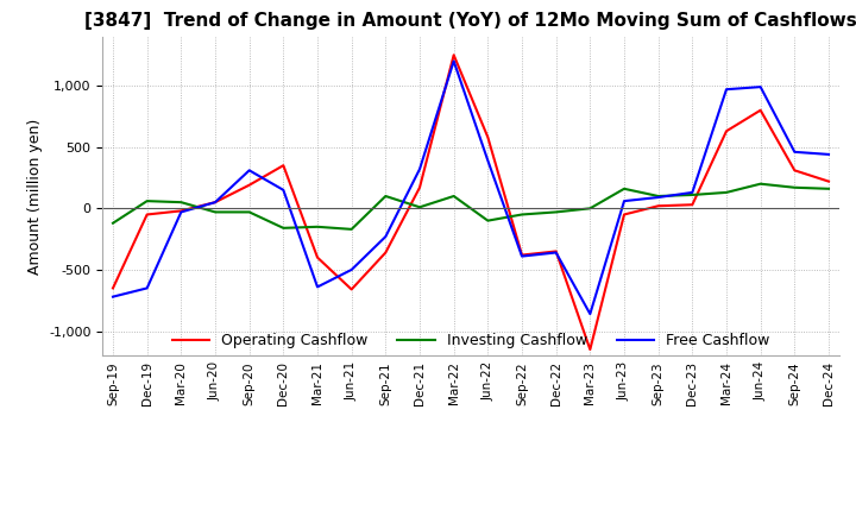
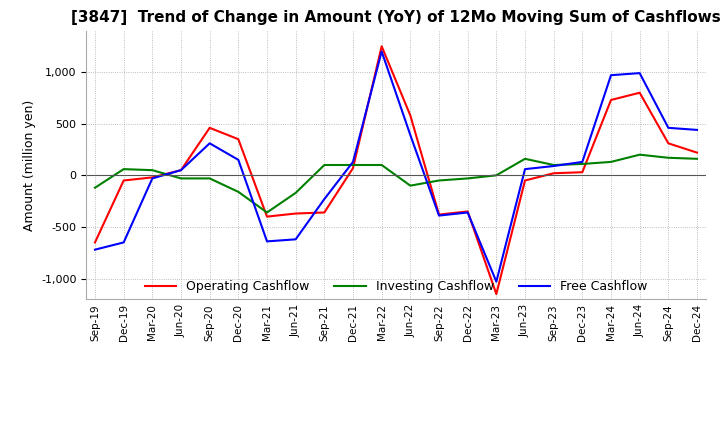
Operating Cashflow/Sep-20: 190 -> 460
Investing Cashflow/Mar-21: -150 -> -360
Operating Cashflow/Jun-21: -660 -> -370
Free Cashflow/Jun-21: -500 -> -620
Operating Cashflow/Dec-21: 170 -> 70
Investing Cashflow/Dec-21: 10 -> 100
Free Cashflow/Dec-21: 320 -> 130
Free Cashflow/Mar-23: -860 -> -1,030
Operating Cashflow/Mar-24: 630 -> 730
